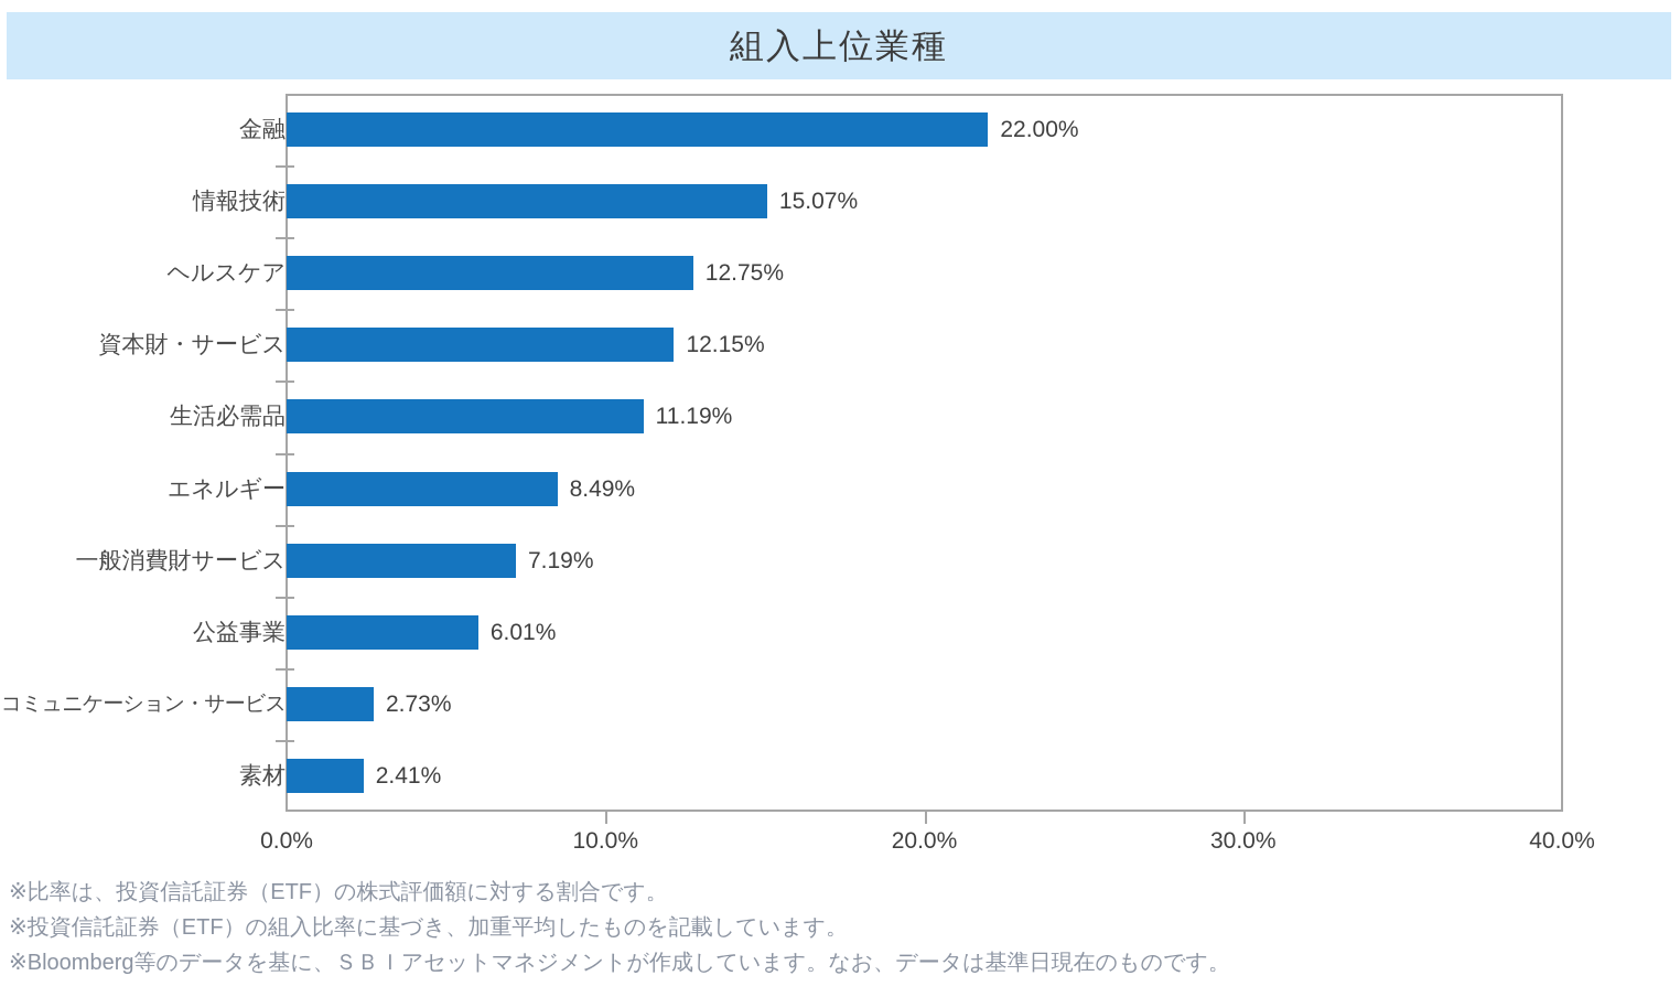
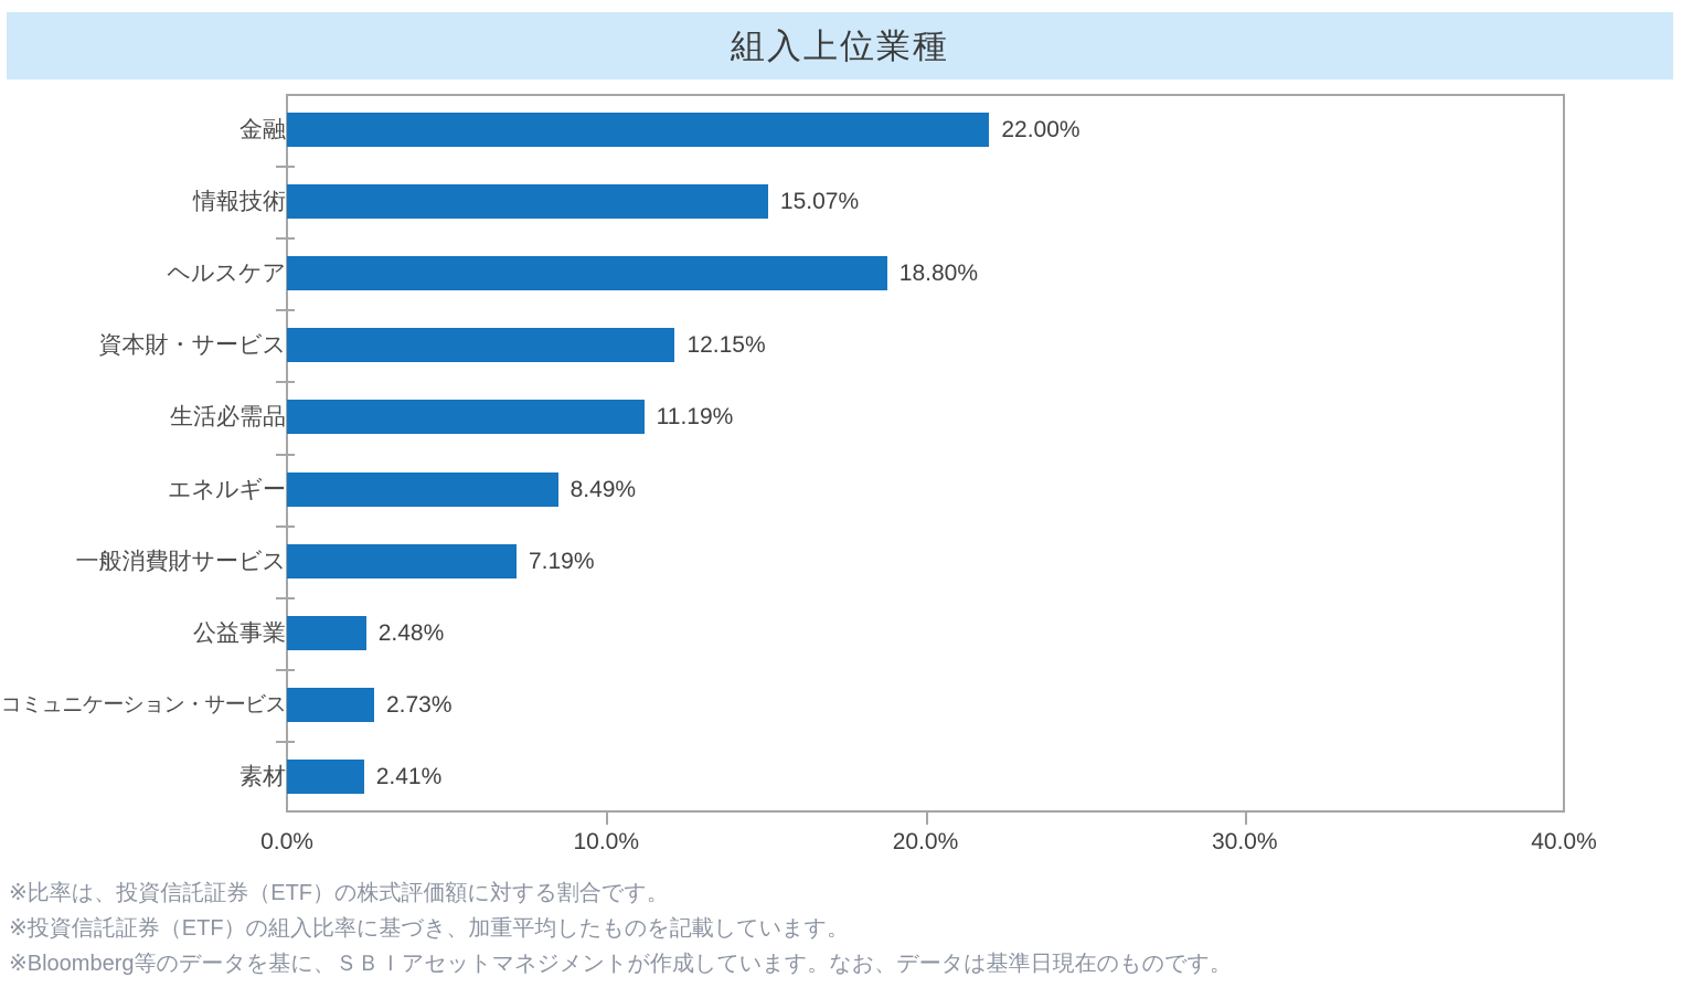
ヘルスケア: 12.75% -> 18.80%
公益事業: 6.01% -> 2.48%
